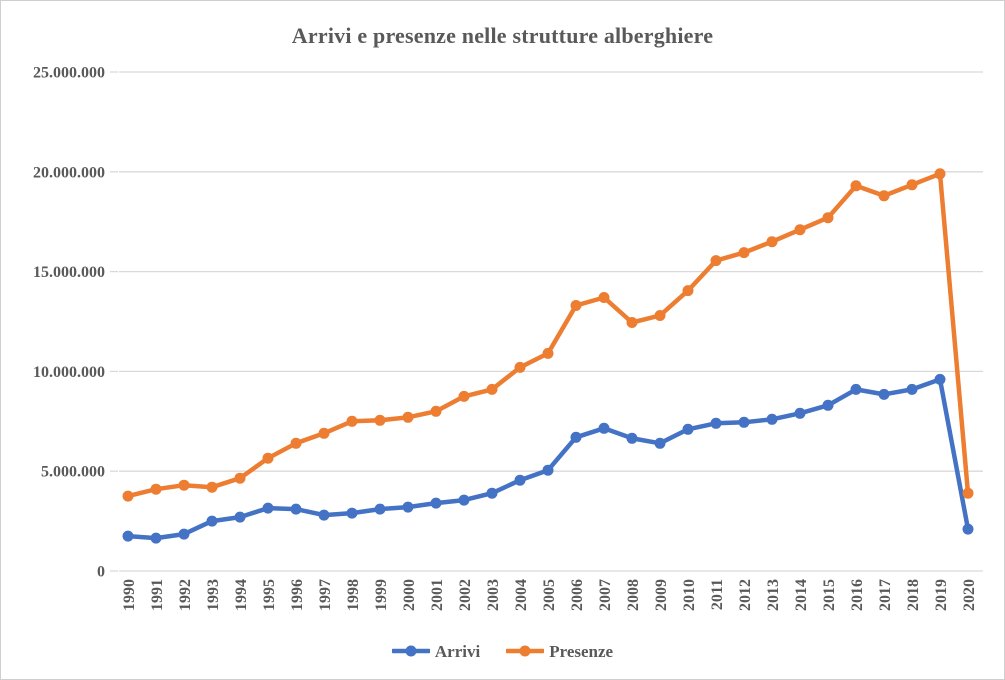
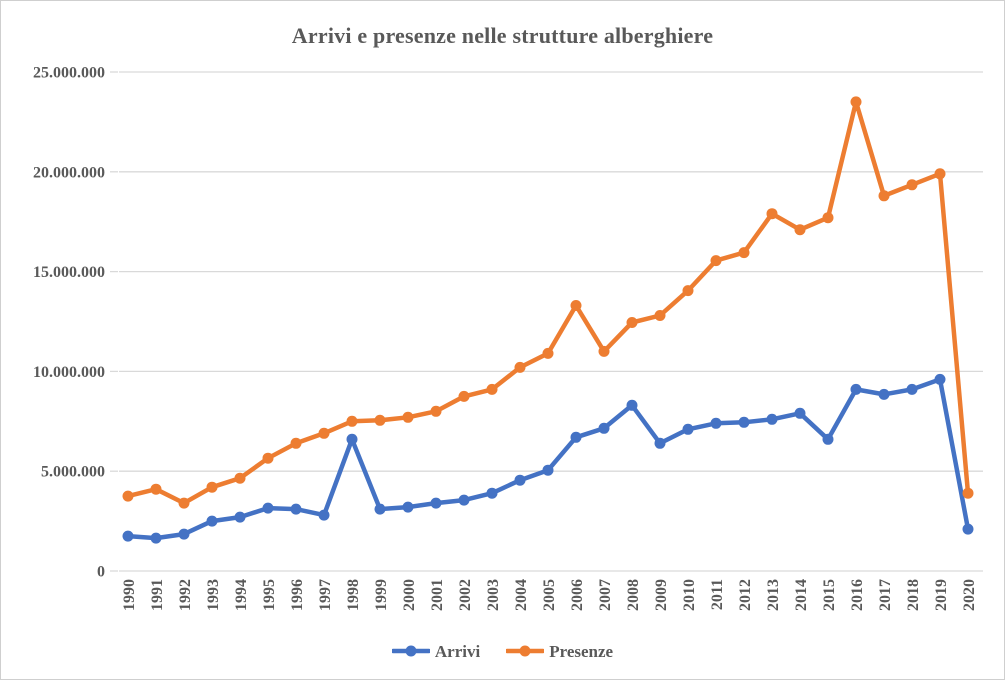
Presenze/1992: 4300000 -> 3400000
Arrivi/1998: 2900000 -> 6600000
Presenze/2007: 13700000 -> 11000000
Arrivi/2008: 6600000 -> 8300000
Presenze/2013: 16500000 -> 17900000
Arrivi/2015: 8300000 -> 6600000
Presenze/2016: 19300000 -> 23500000
